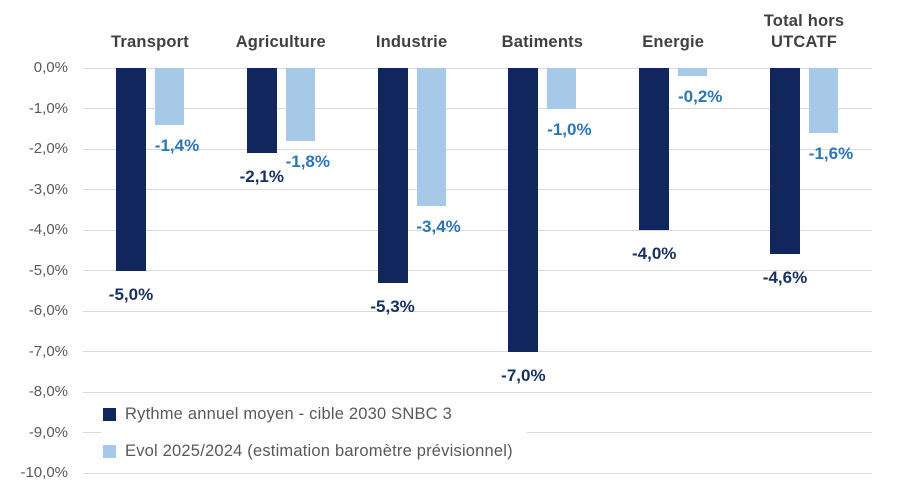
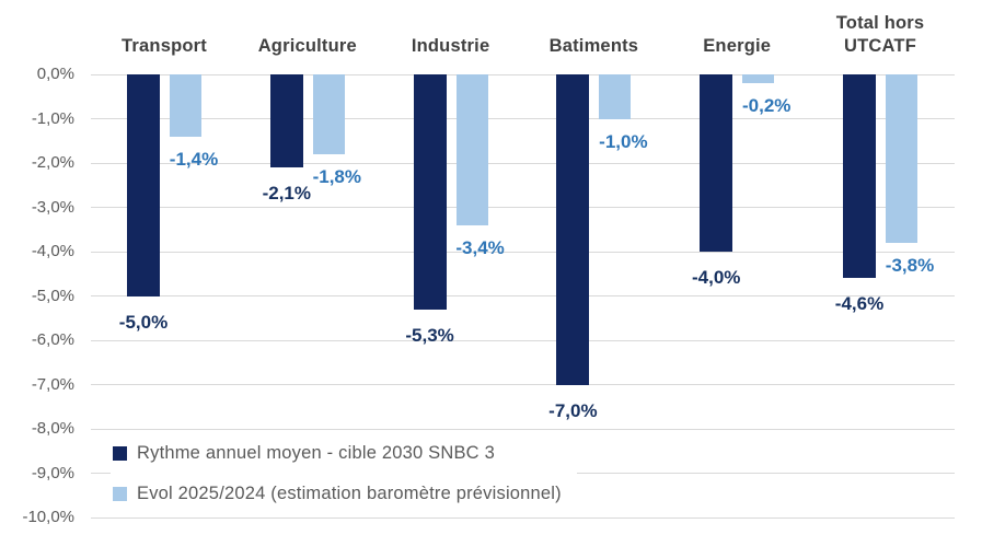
Evol 2025/2024 (estimation baromètre prévisionnel)/Total hors UTCATF: -1,6% -> -3,8%
